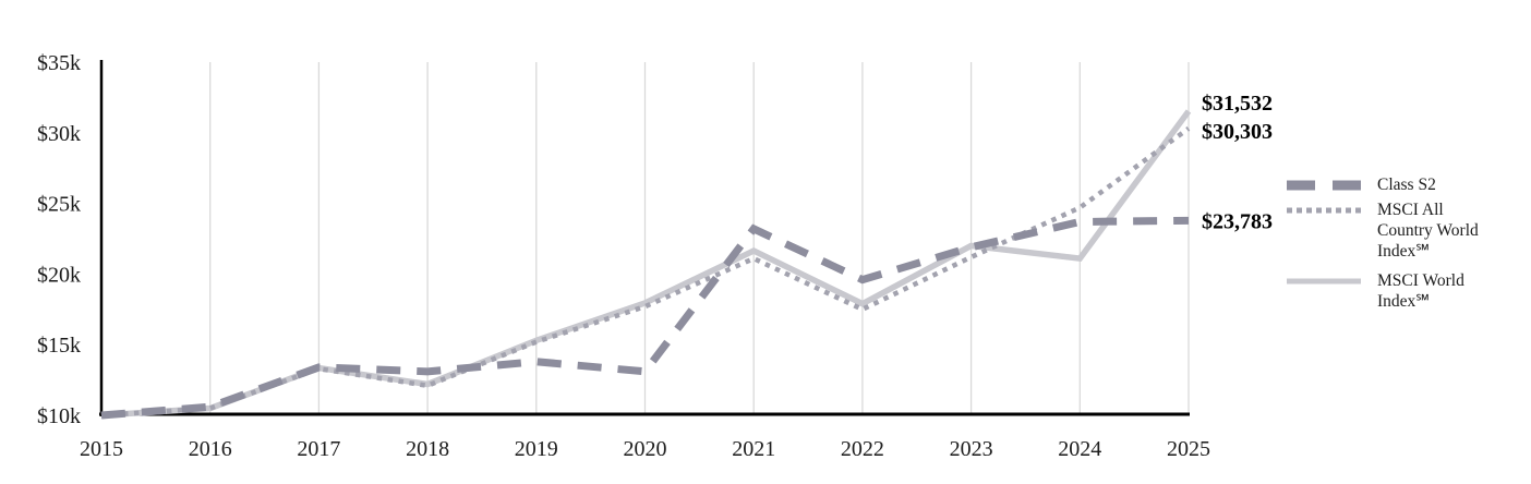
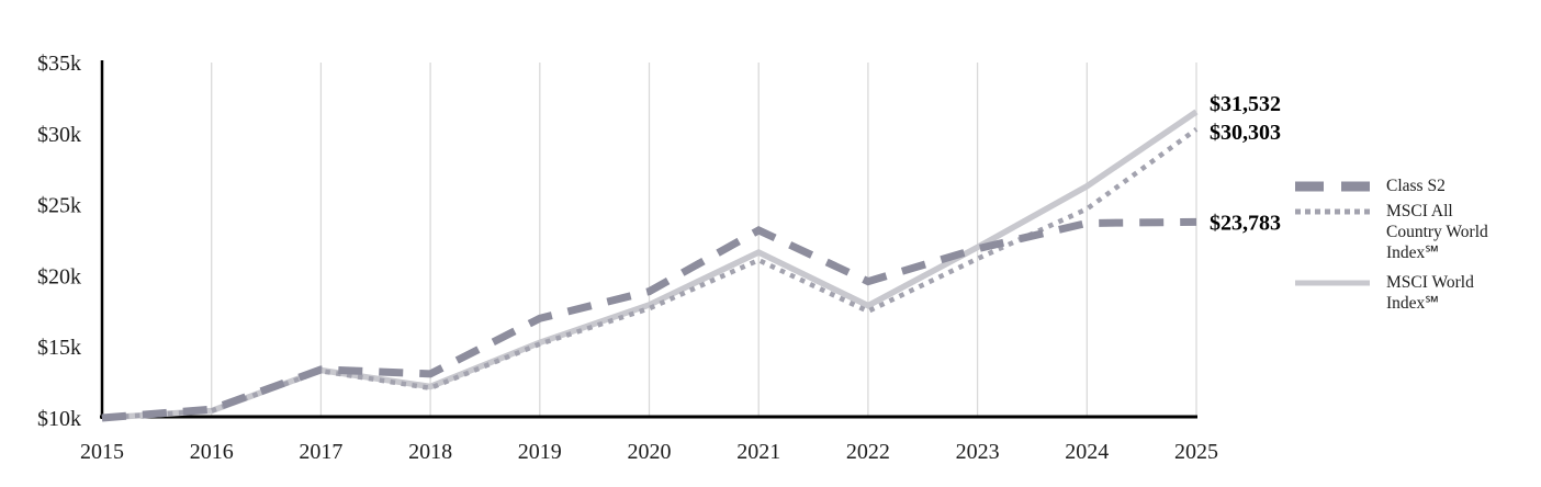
Class S2/2019: $13.8k -> $17.0k
Class S2/2020: $13.1k -> $18.9k
MSCI World Index℠/2024: $21.1k -> $26.3k
